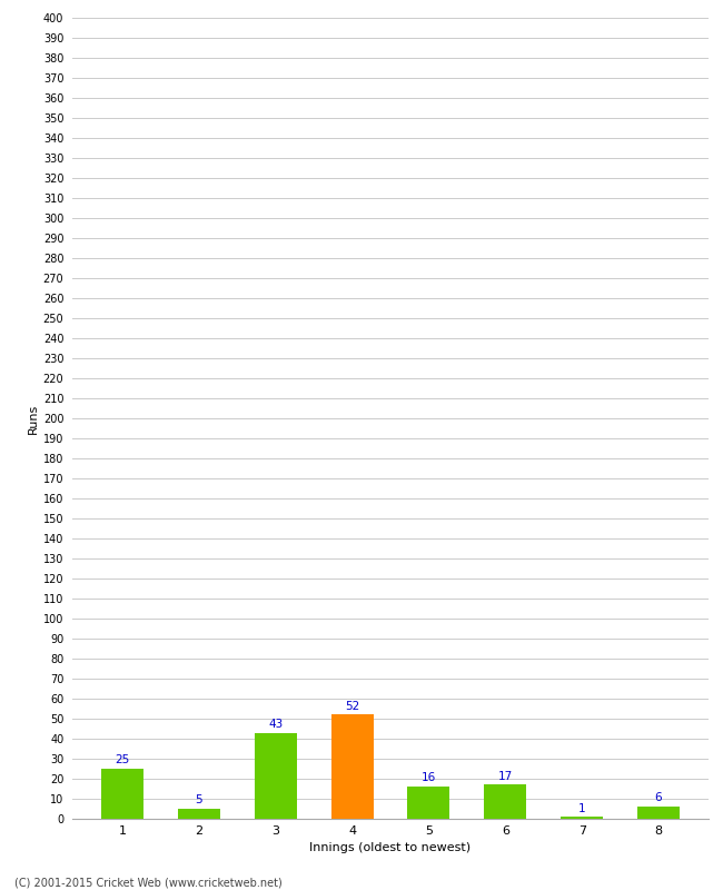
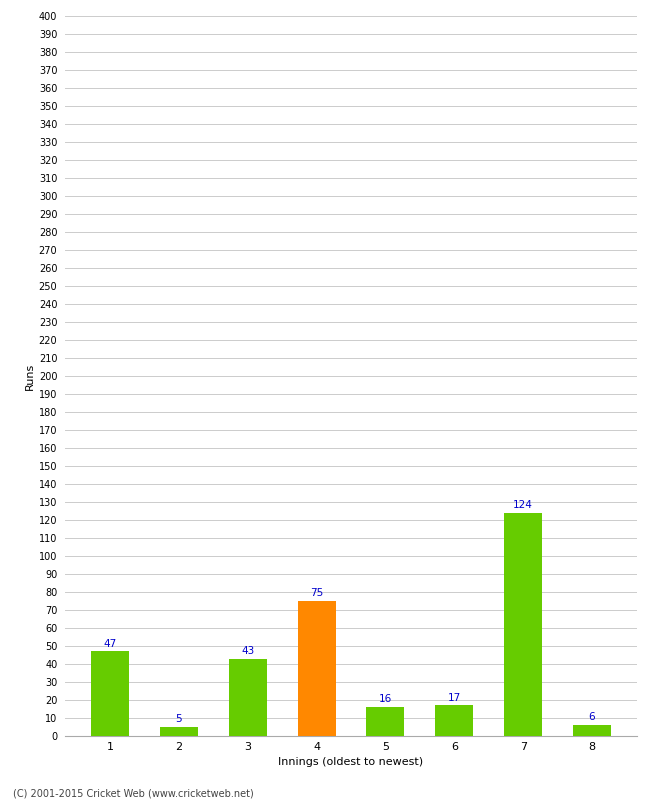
1: 25 -> 47
4: 52 -> 75
7: 1 -> 124
